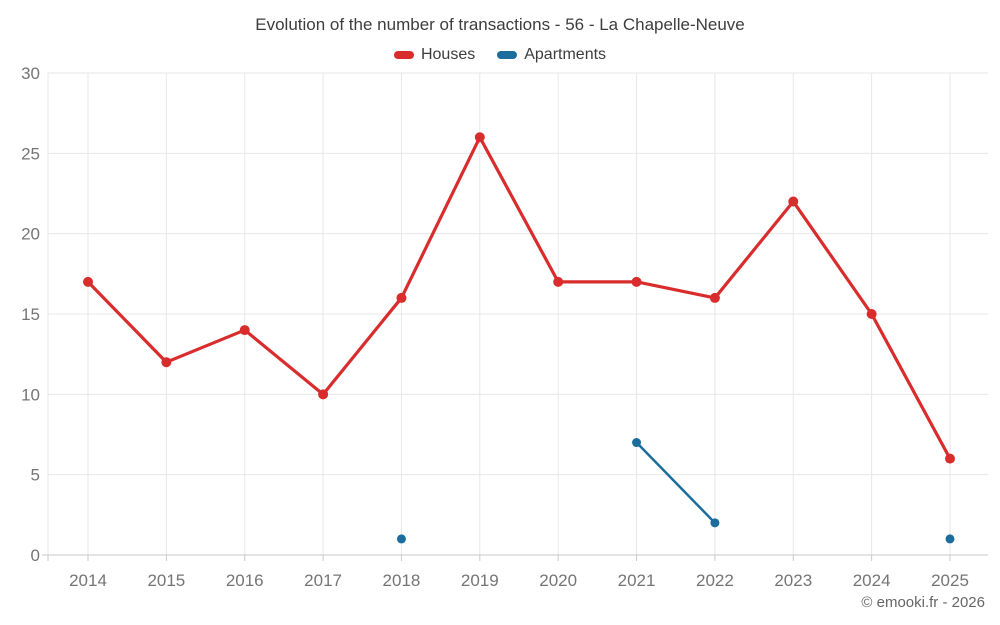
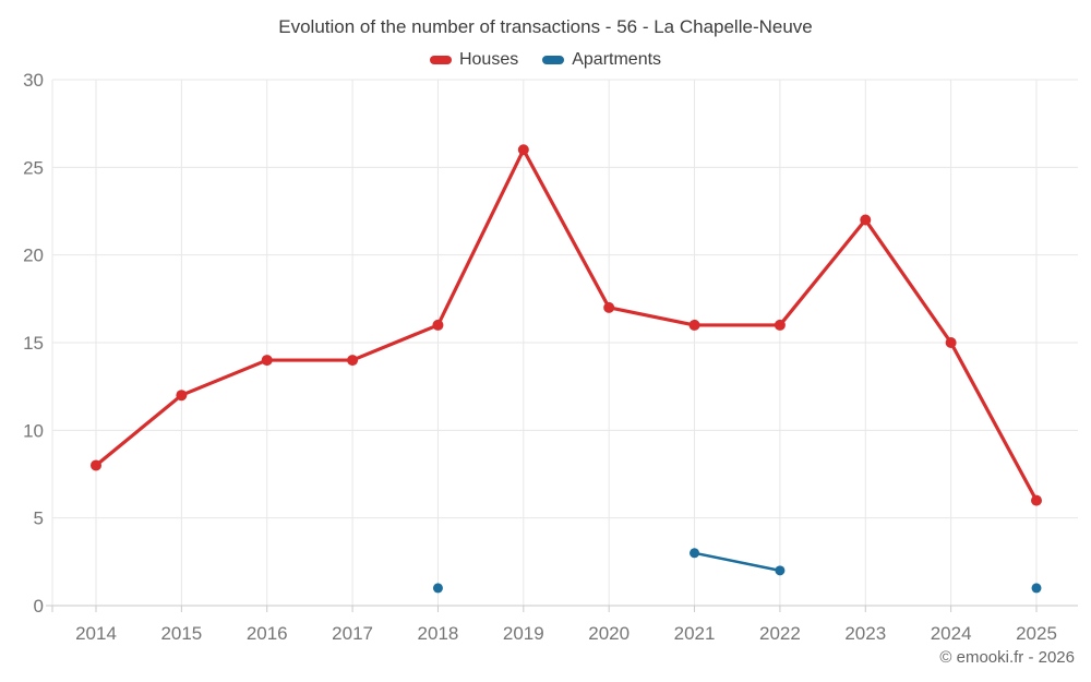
Houses/2014: 17 -> 8
Houses/2017: 10 -> 14
Houses/2021: 17 -> 16
Apartments/2021: 7 -> 3
